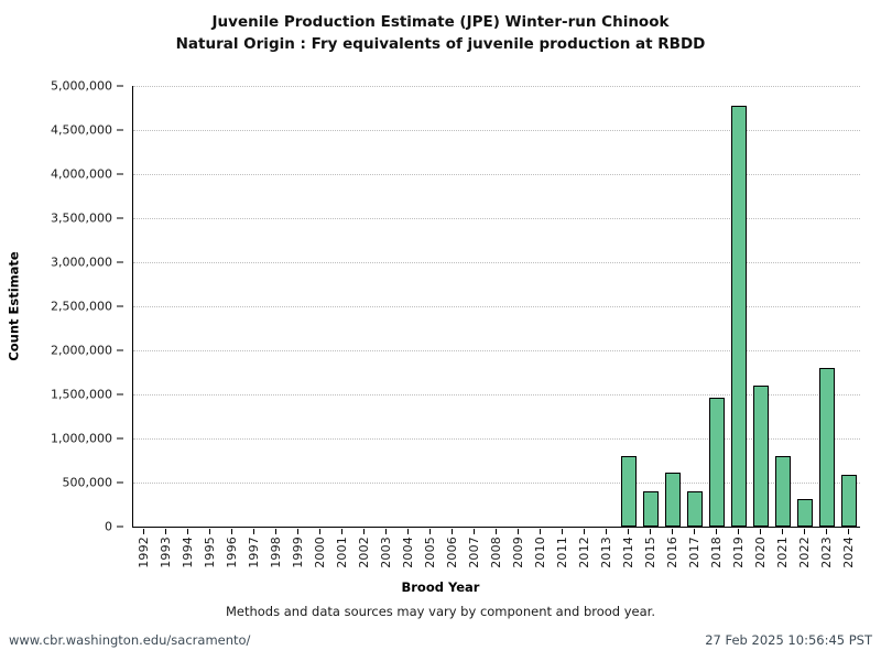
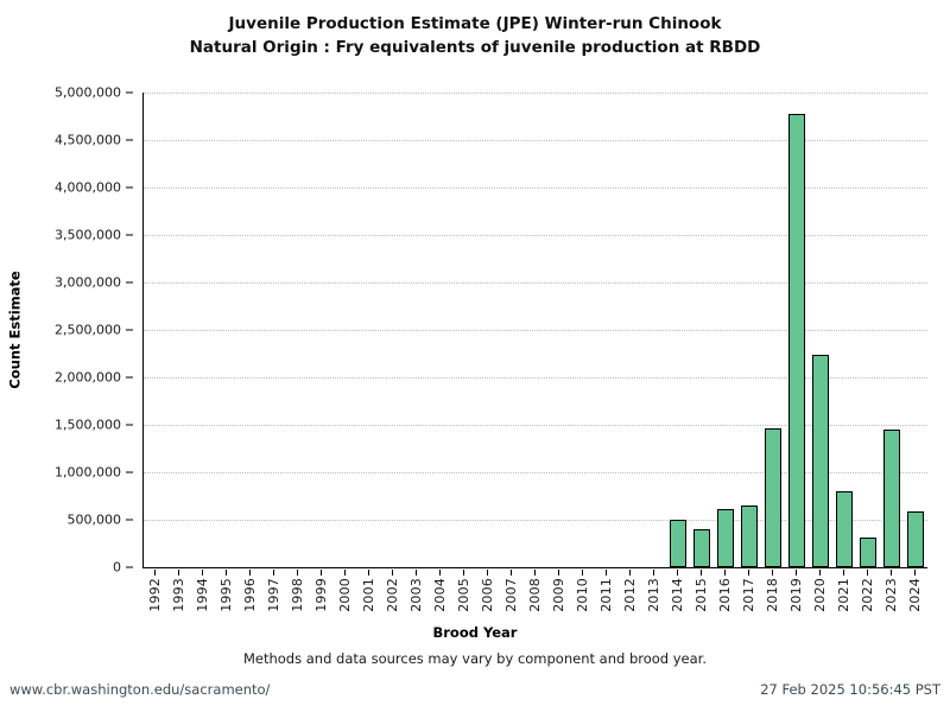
2014: 800000 -> 500000
2017: 400000 -> 700000
2020: 1600000 -> 2200000
2023: 1800000 -> 1500000
